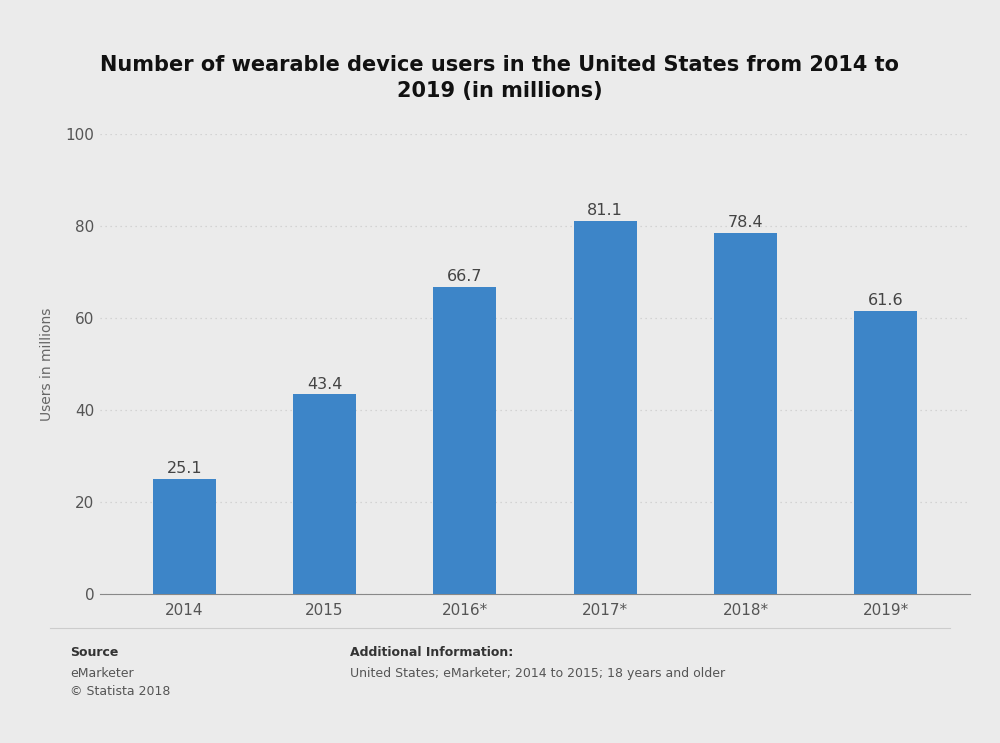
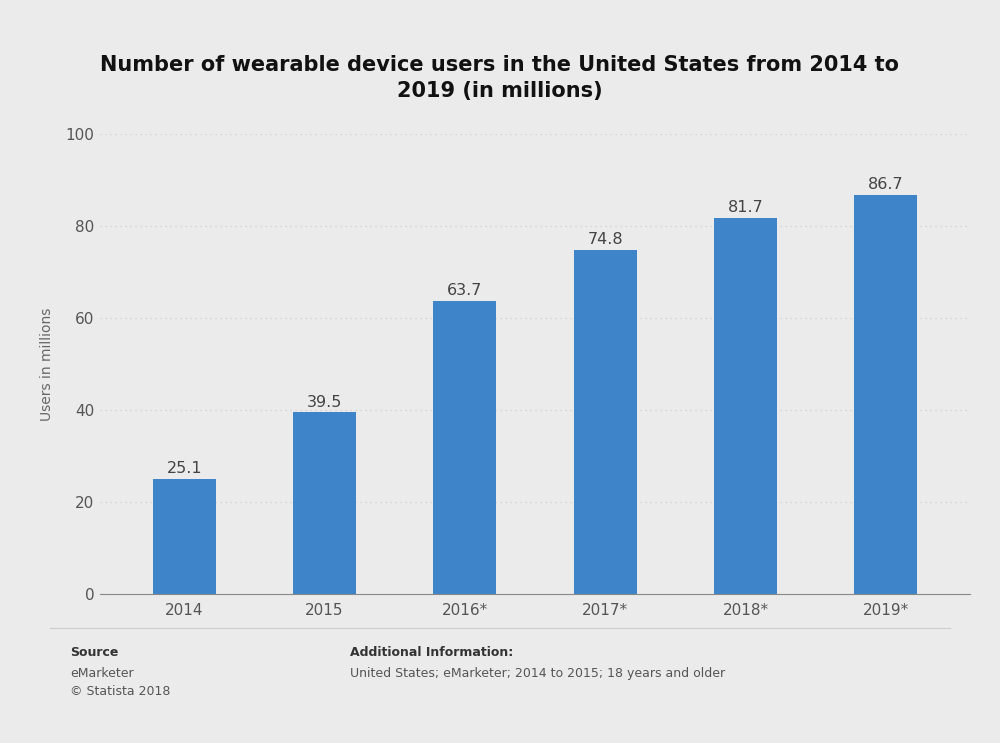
2015: 43.4 -> 39.5
2016*: 66.7 -> 63.7
2017*: 81.1 -> 74.8
2018*: 78.4 -> 81.7
2019*: 61.6 -> 86.7
